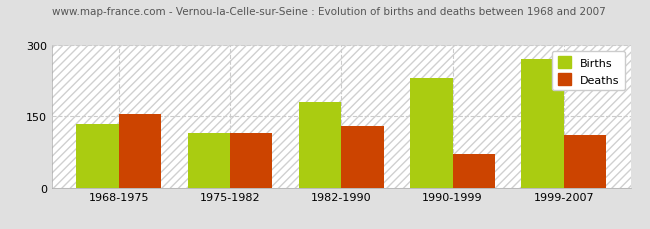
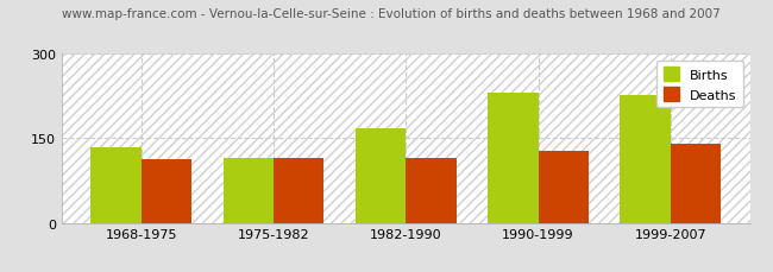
Deaths/1968-1975: 155 -> 112
Births/1982-1990: 180 -> 168
Deaths/1982-1990: 130 -> 115
Deaths/1990-1999: 70 -> 128
Births/1999-2007: 270 -> 226
Deaths/1999-2007: 110 -> 140
